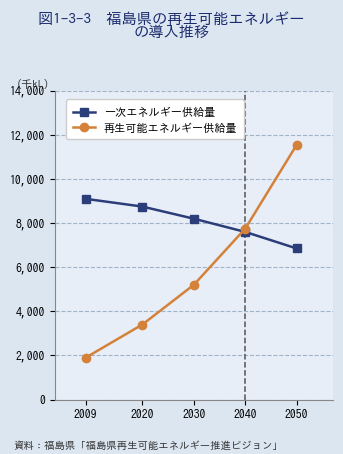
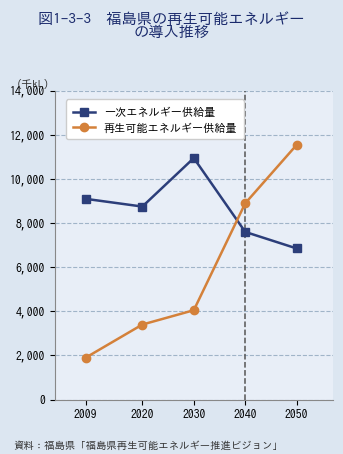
一次エネルギー供給量/2030: 8,200 -> 10,950
再生可能エネルギー供給量/2030: 5,200 -> 4,050
再生可能エネルギー供給量/2040: 7,750 -> 8,900
